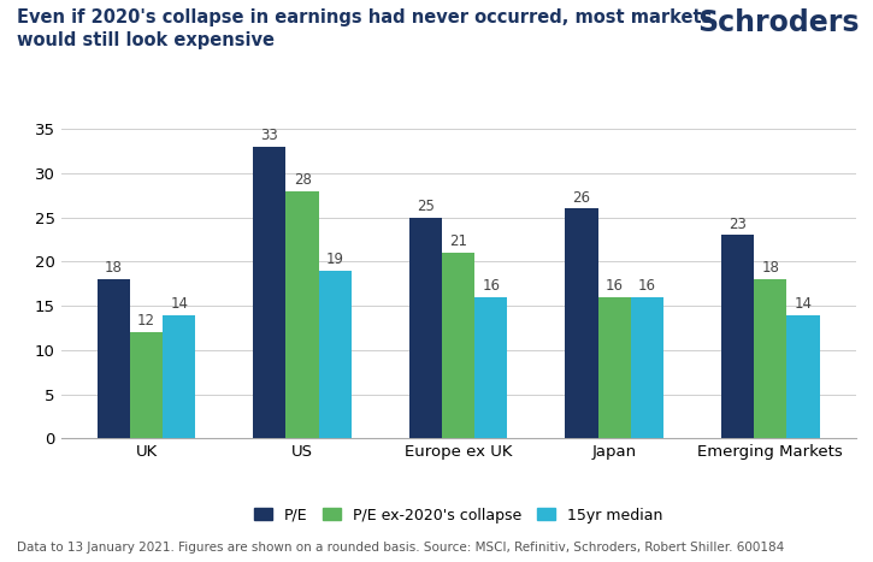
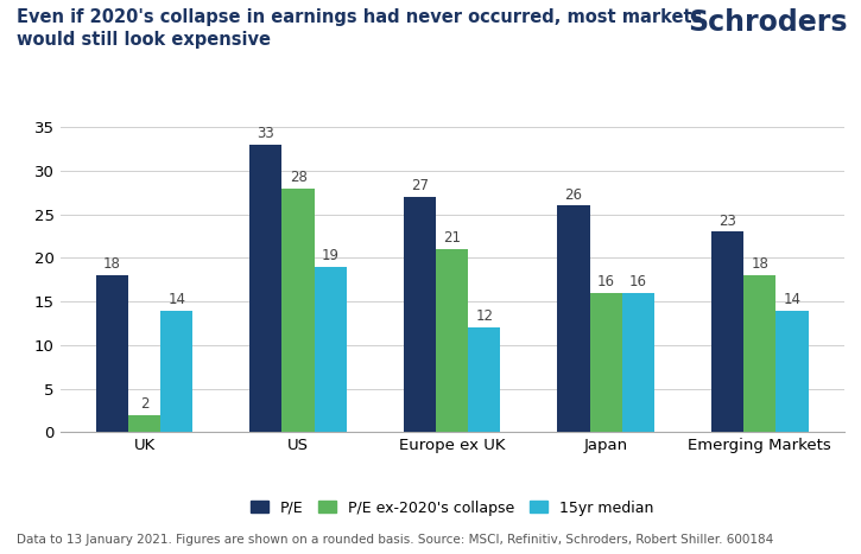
P/E ex-2020's collapse/UK: 12 -> 2
P/E/Europe ex UK: 25 -> 27
15yr median/Europe ex UK: 16 -> 12
